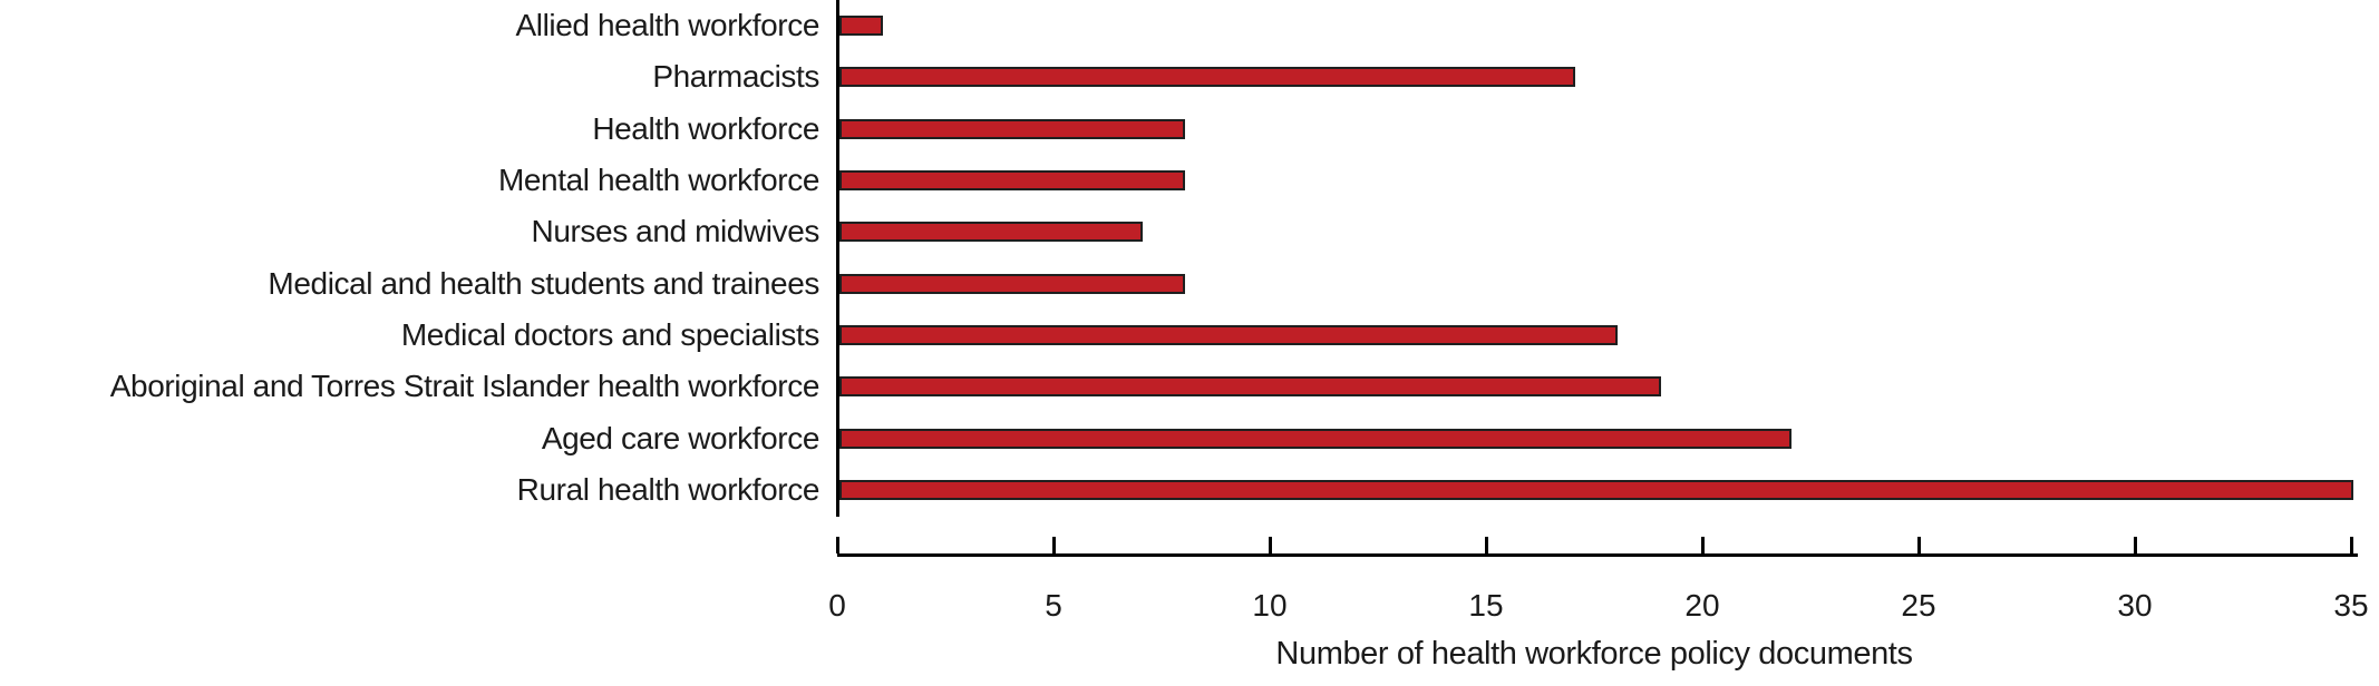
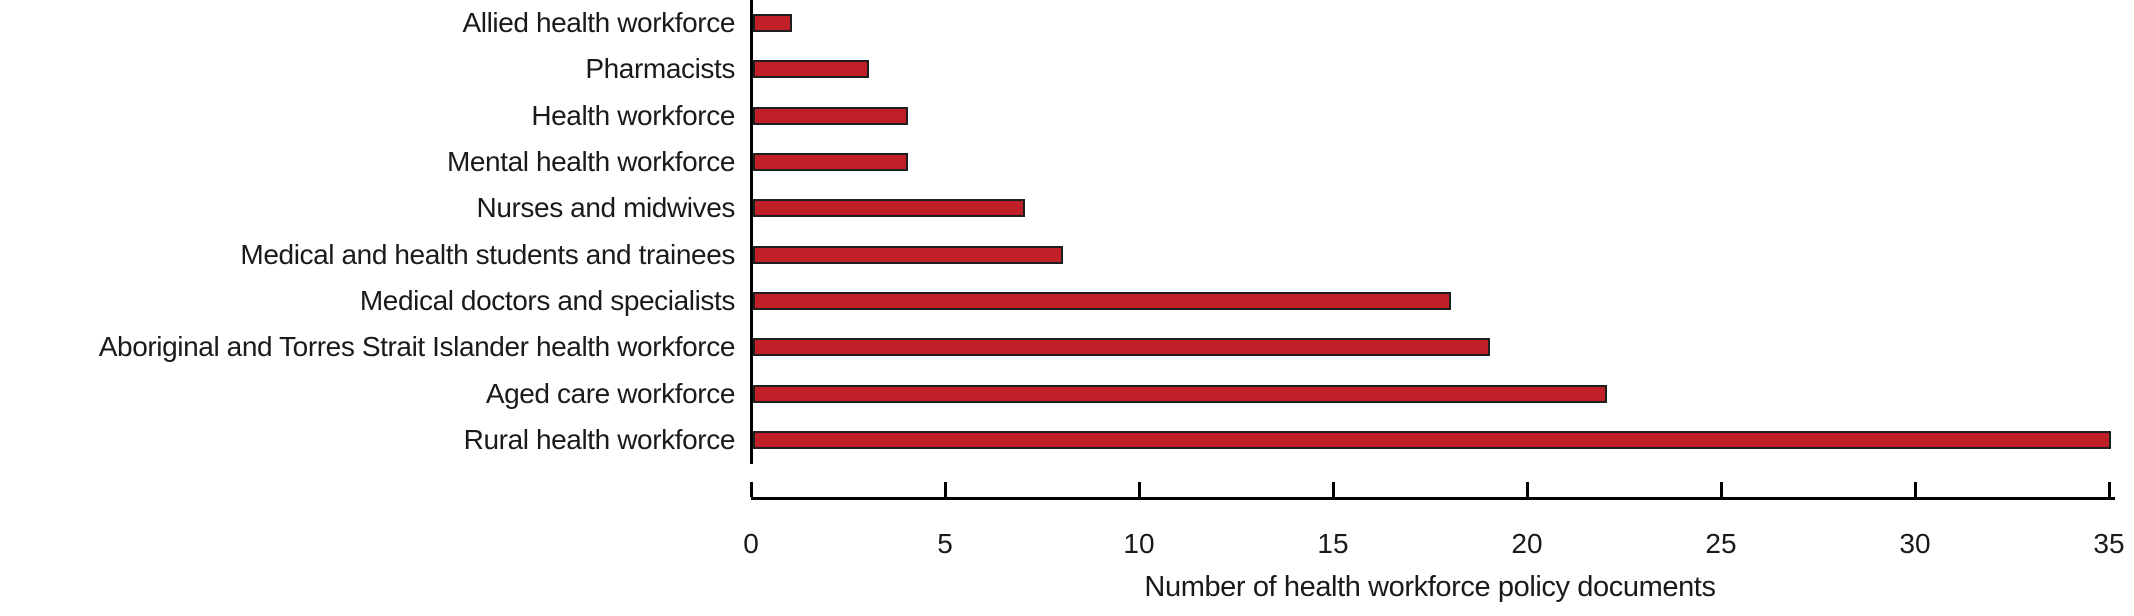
Pharmacists: 17 -> 3
Health workforce: 8 -> 4
Mental health workforce: 8 -> 4
